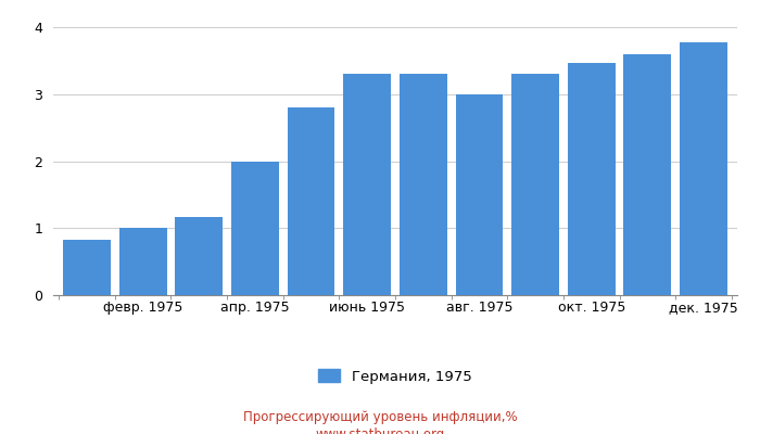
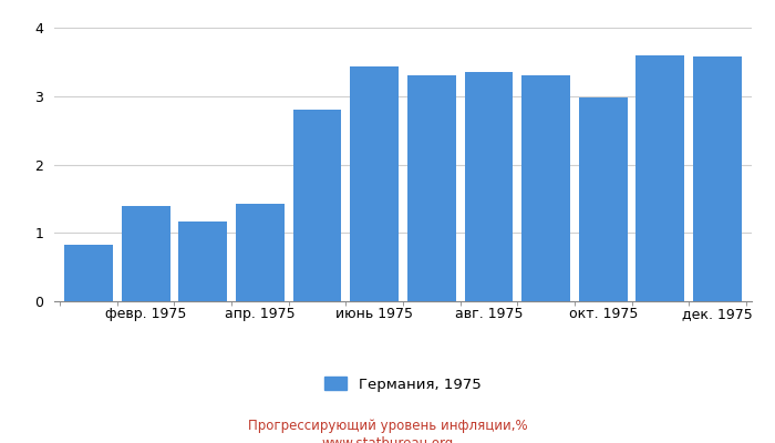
февр. 1975: 1.00 -> 1.40
апр. 1975: 2.00 -> 1.42
июнь 1975: 3.30 -> 3.44
авг. 1975: 3.00 -> 3.36
окт. 1975: 3.47 -> 2.98
дек. 1975: 3.77 -> 3.58
